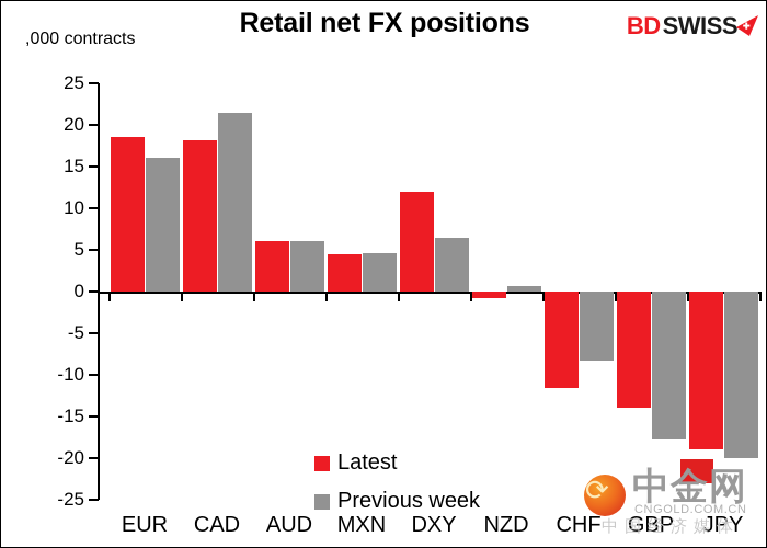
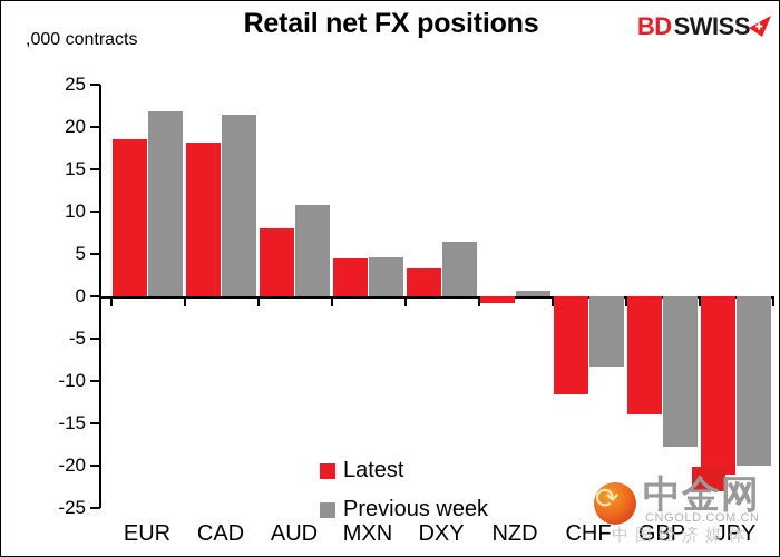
Previous week/EUR: 16 -> 22
Latest/AUD: 6 -> 8
Previous week/AUD: 6 -> 11
Latest/DXY: 12 -> 3
Latest/JPY: -19 -> -21
